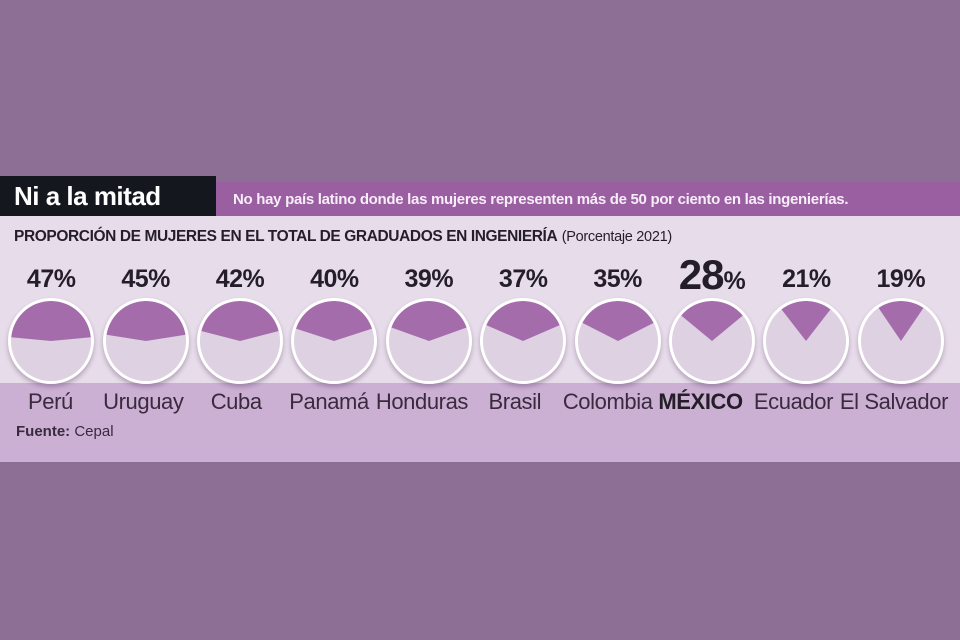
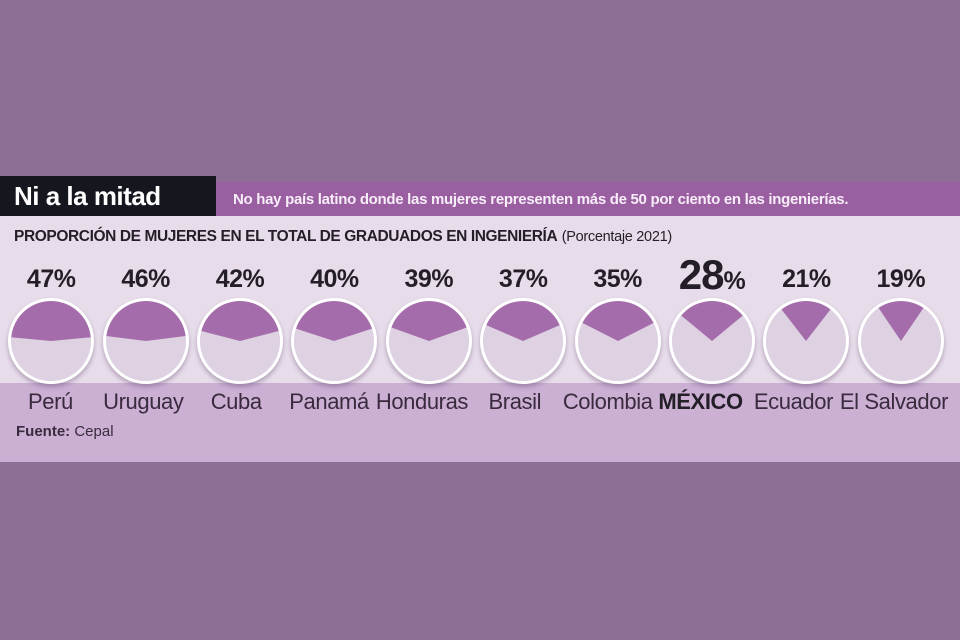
Uruguay: 45% -> 46%
